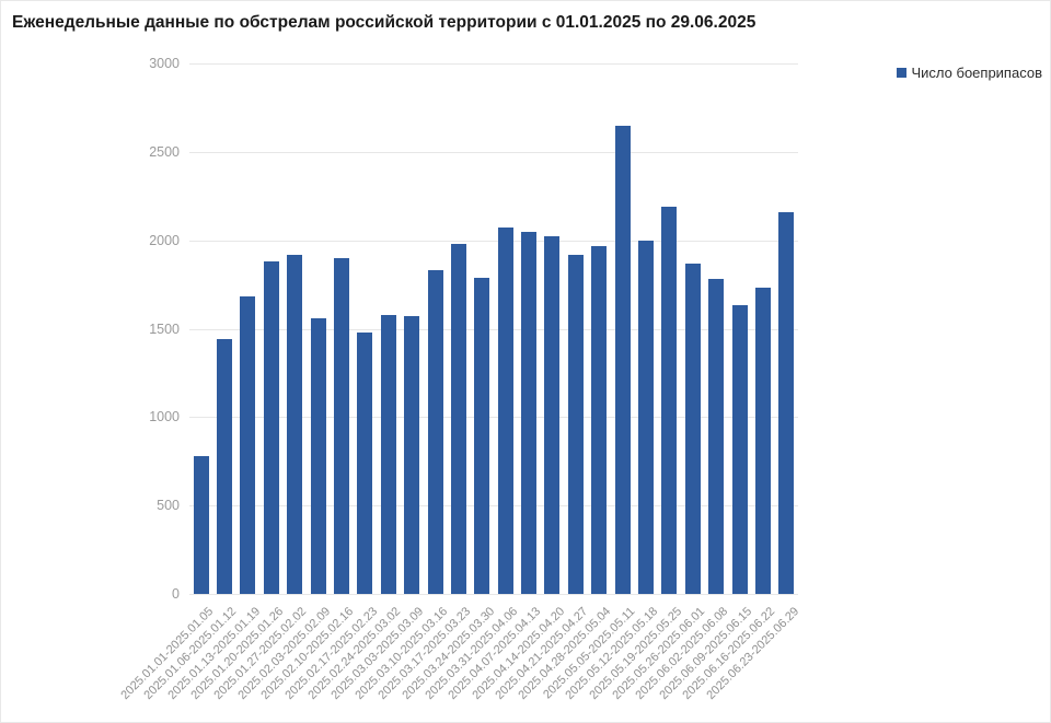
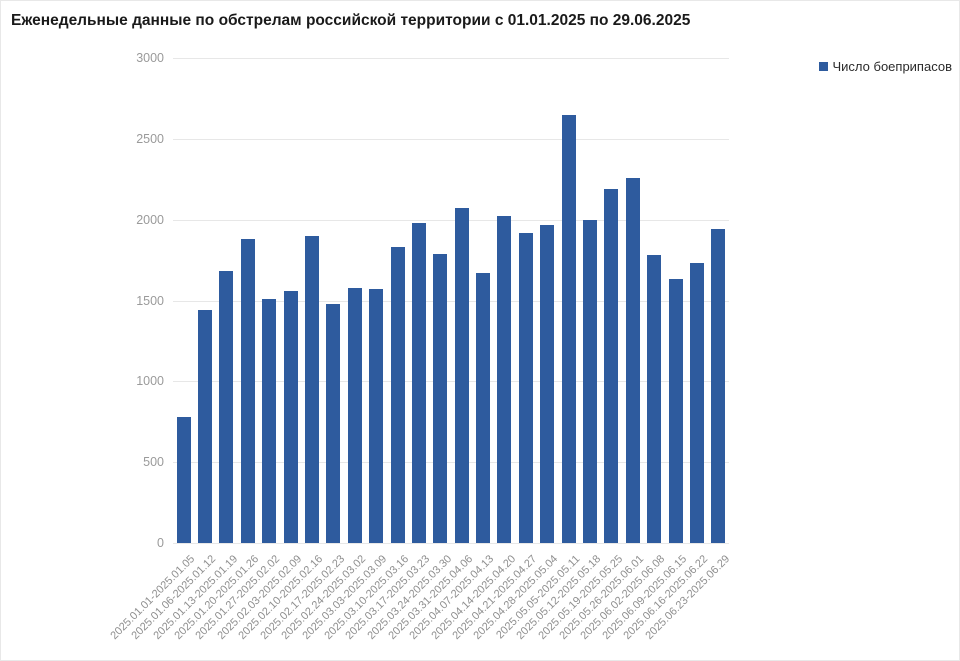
2025.01.27-2025.02.02: 1920 -> 1510
2025.04.07-2025.04.13: 2050 -> 1670
2025.05.26-2025.06.01: 1870 -> 2260
2025.06.23-2025.06.29: 2160 -> 1940
